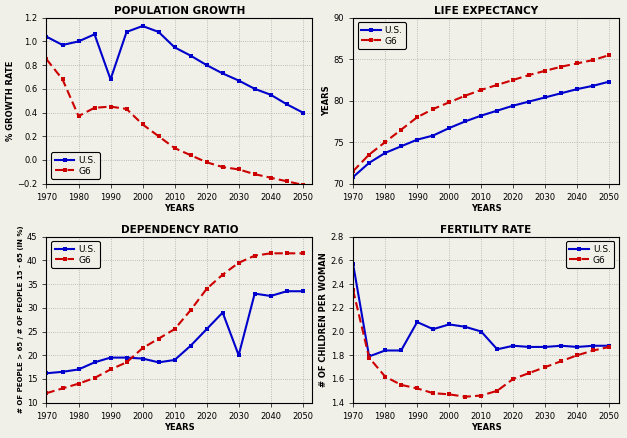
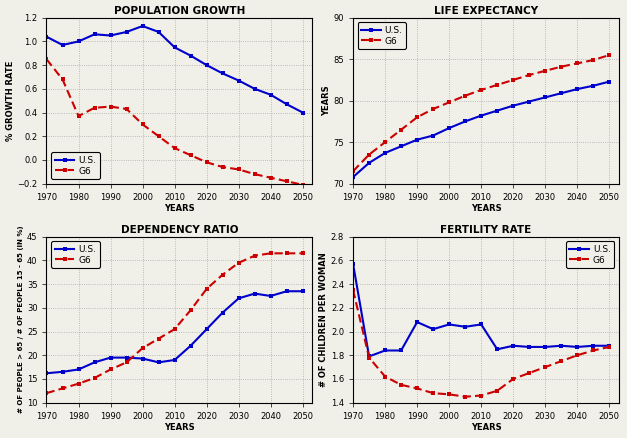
POPULATION GROWTH/U.S./1990: 0.68 -> 1.05
DEPENDENCY RATIO/U.S./2030: 20.0 -> 32.0
FERTILITY RATE/U.S./2010: 2.00 -> 2.06
